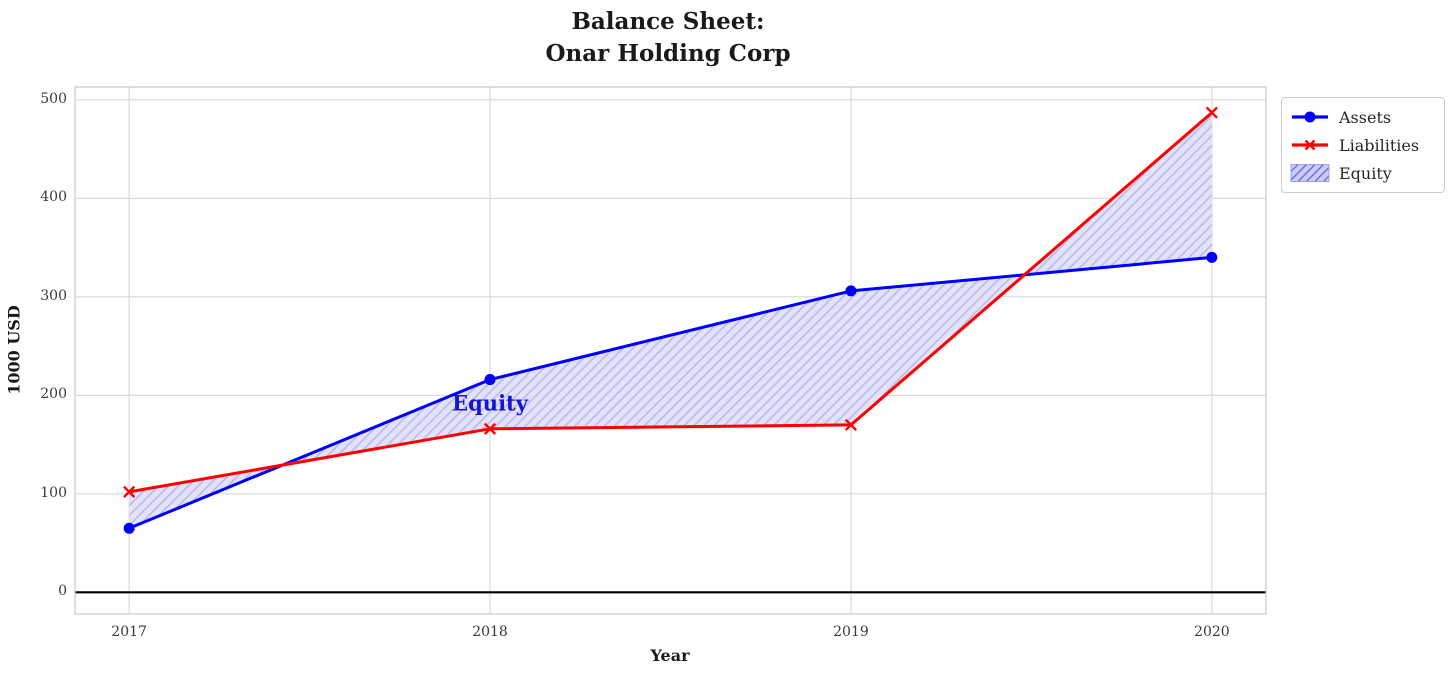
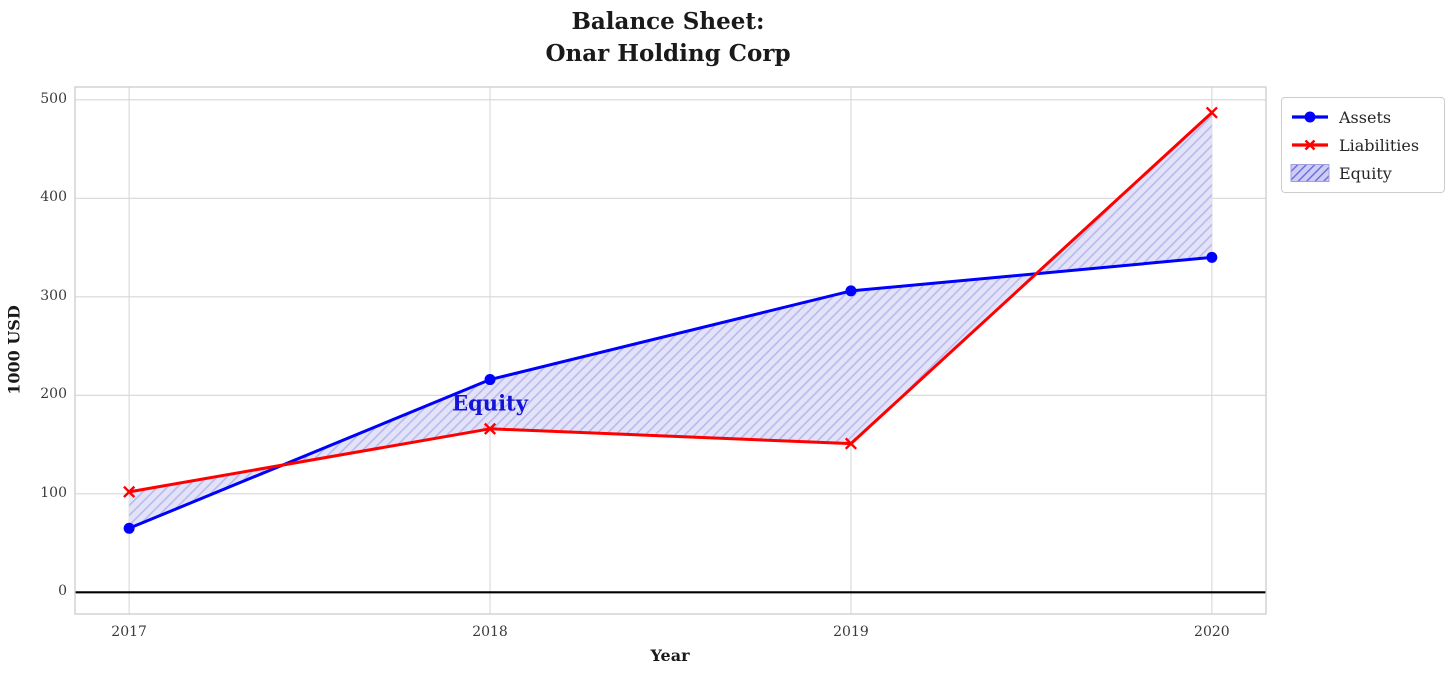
Liabilities/2019: 170 -> 150
